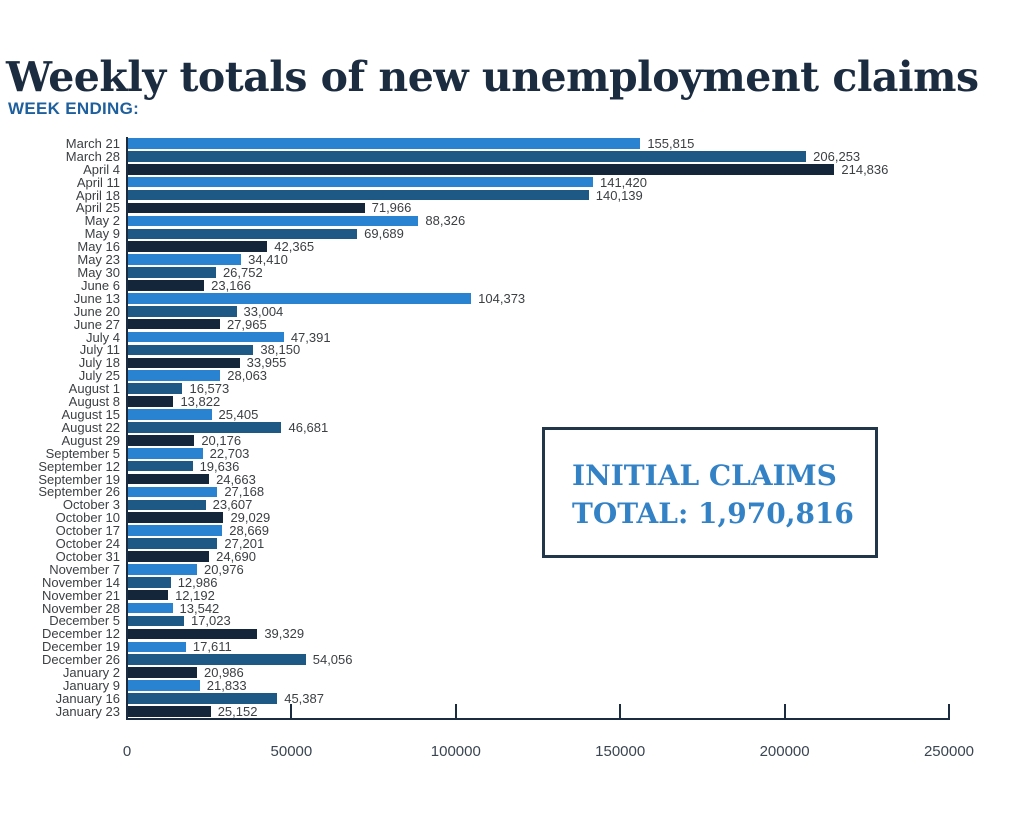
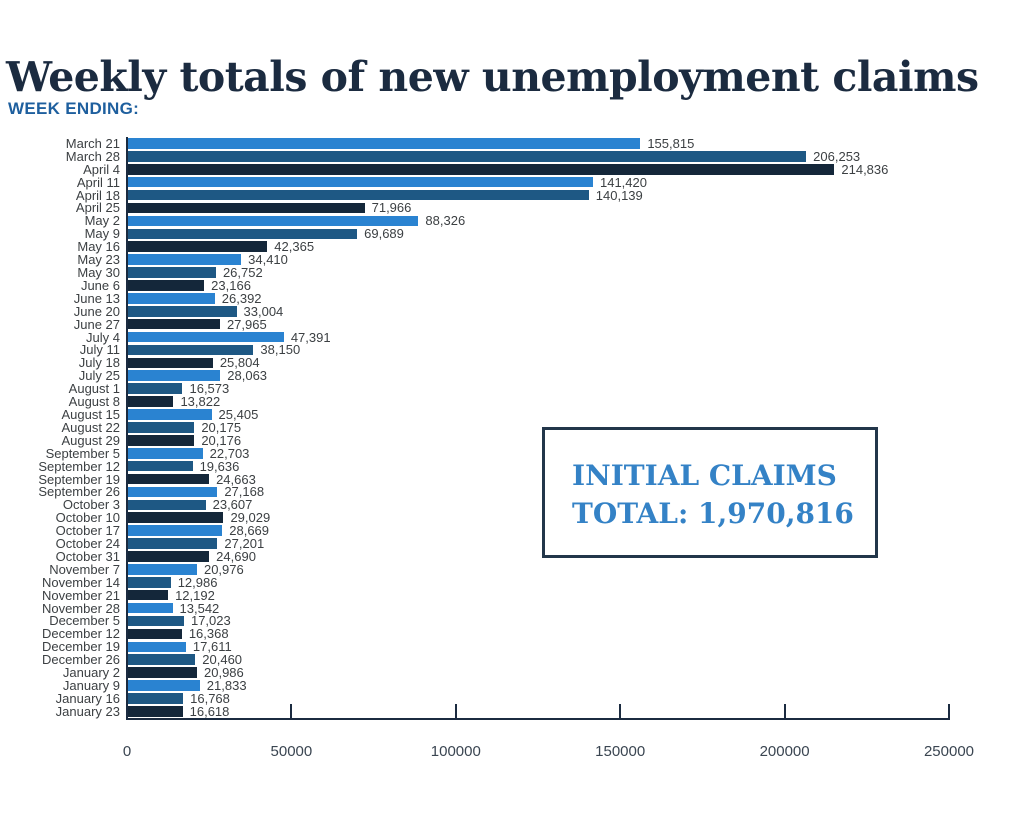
June 13: 104,373 -> 26,392
July 18: 33,955 -> 25,804
August 22: 46,681 -> 20,175
December 12: 39,329 -> 16,368
December 26: 54,056 -> 20,460
January 16: 45,387 -> 16,768
January 23: 25,152 -> 16,618
